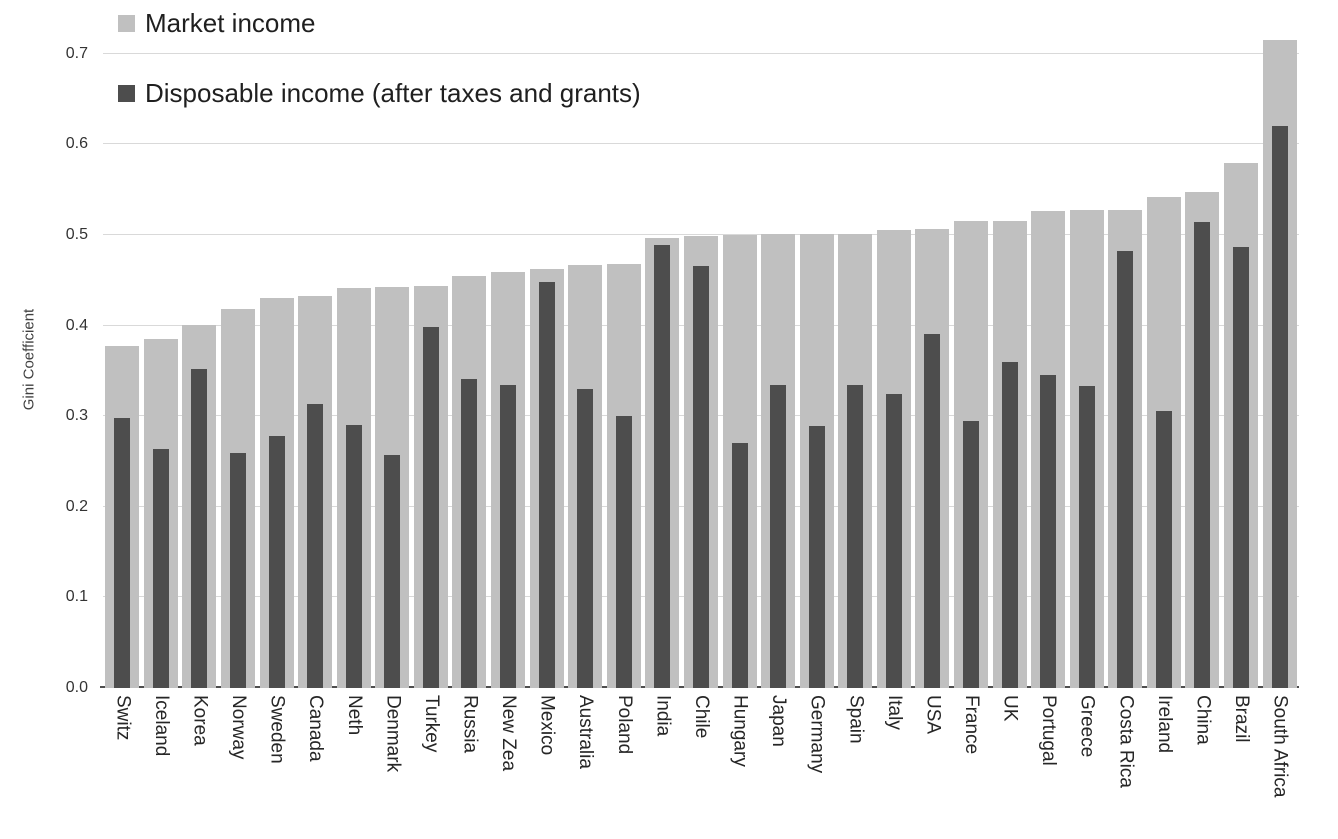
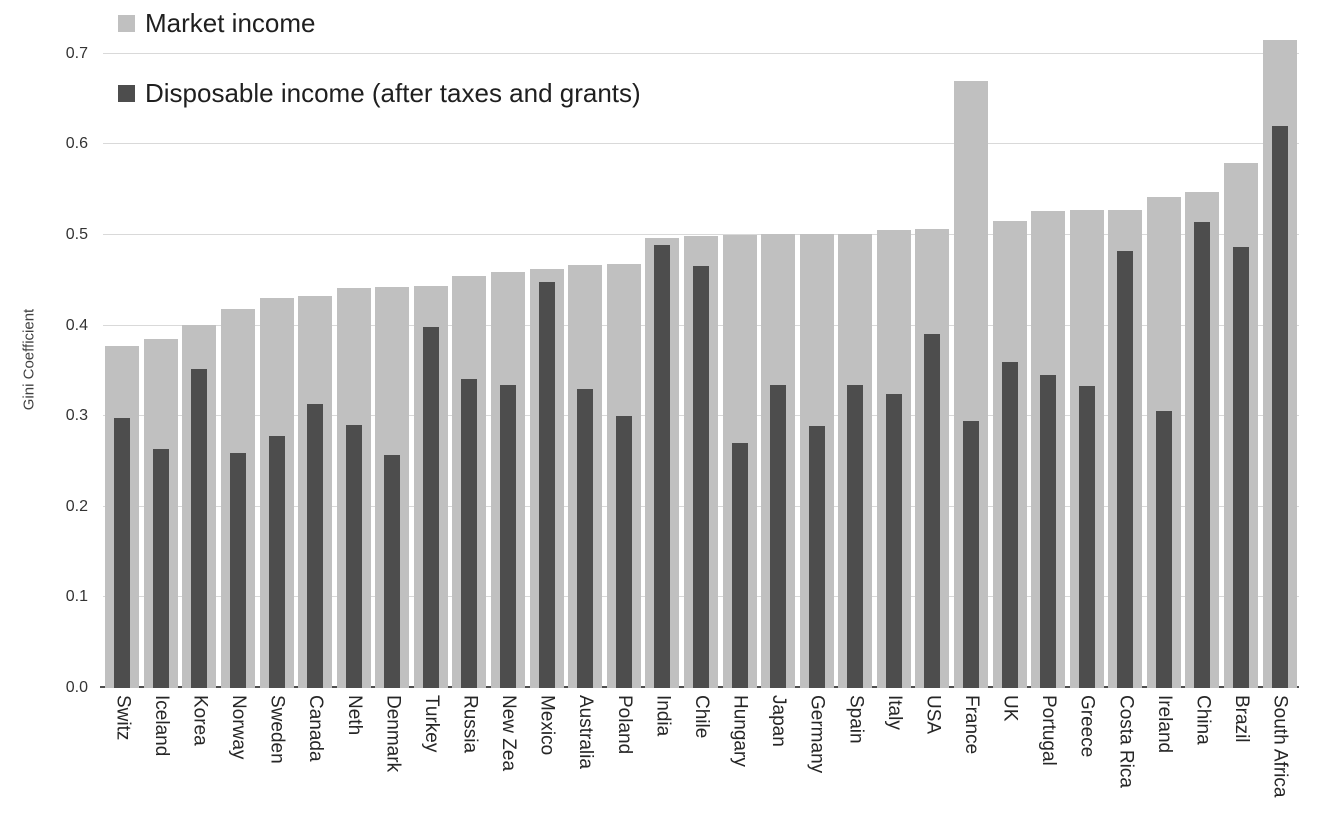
Market income/France: 0.52 -> 0.67
